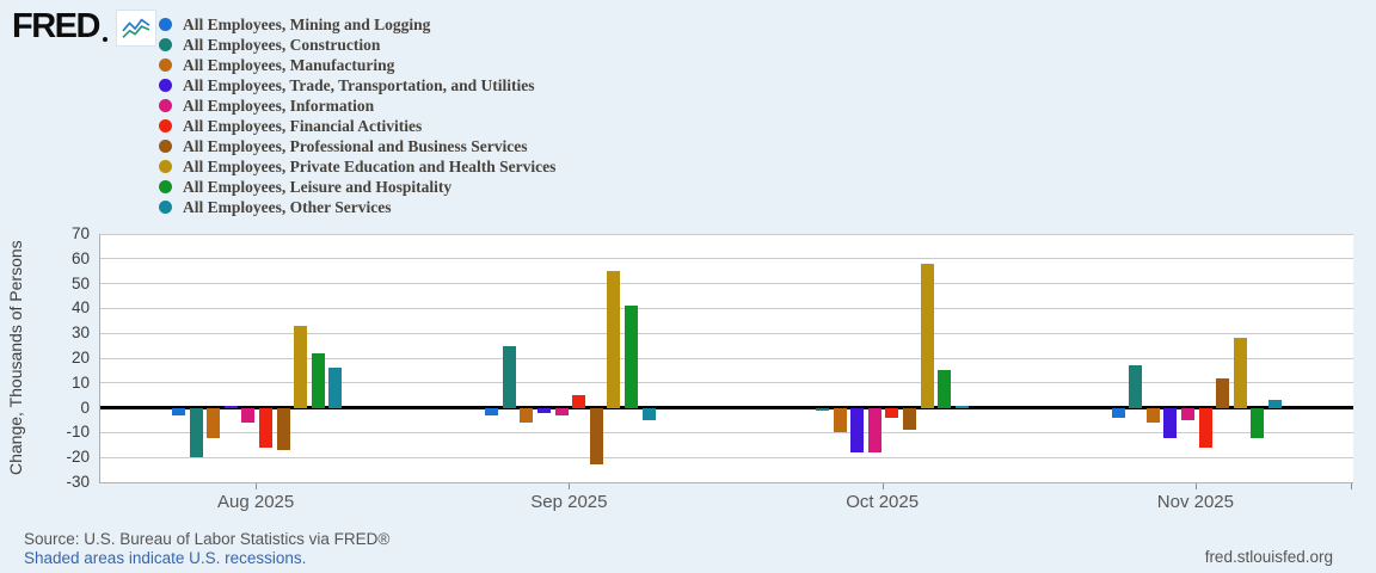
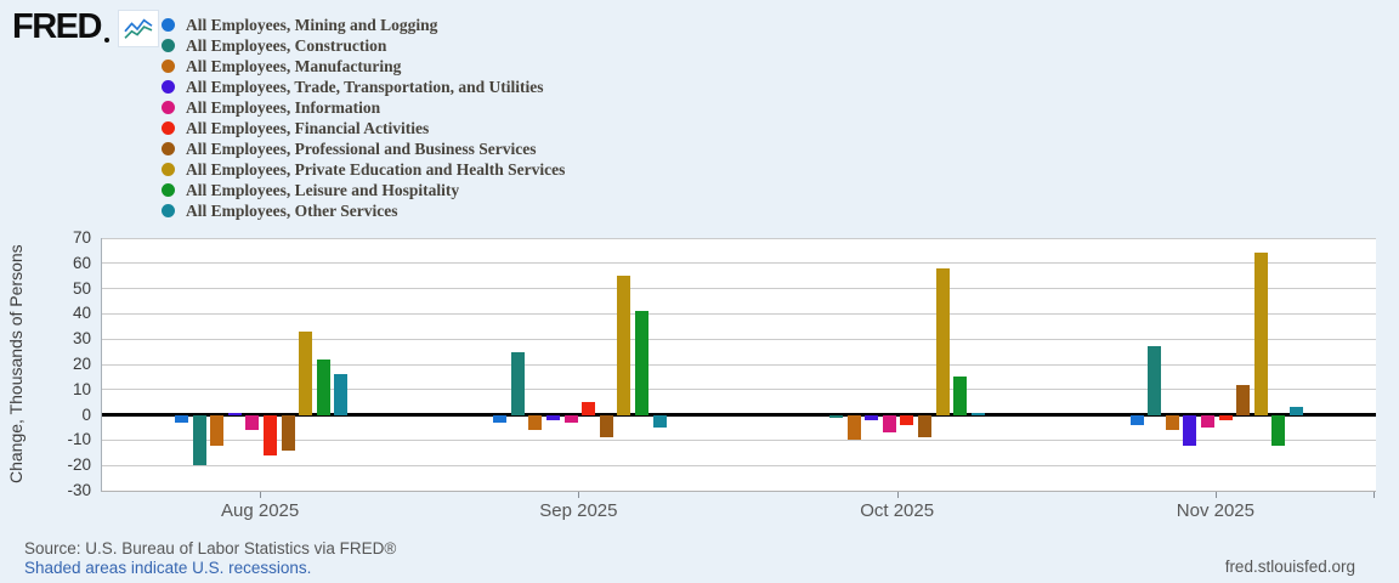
All Employees, Professional and Business Services/Aug 2025: -17 -> -14
All Employees, Professional and Business Services/Sep 2025: -23 -> -9
All Employees, Trade, Transportation, and Utilities/Oct 2025: -18 -> -2
All Employees, Information/Oct 2025: -18 -> -7
All Employees, Construction/Nov 2025: 17 -> 27
All Employees, Financial Activities/Nov 2025: -16 -> -2
All Employees, Private Education and Health Services/Nov 2025: 28 -> 64
